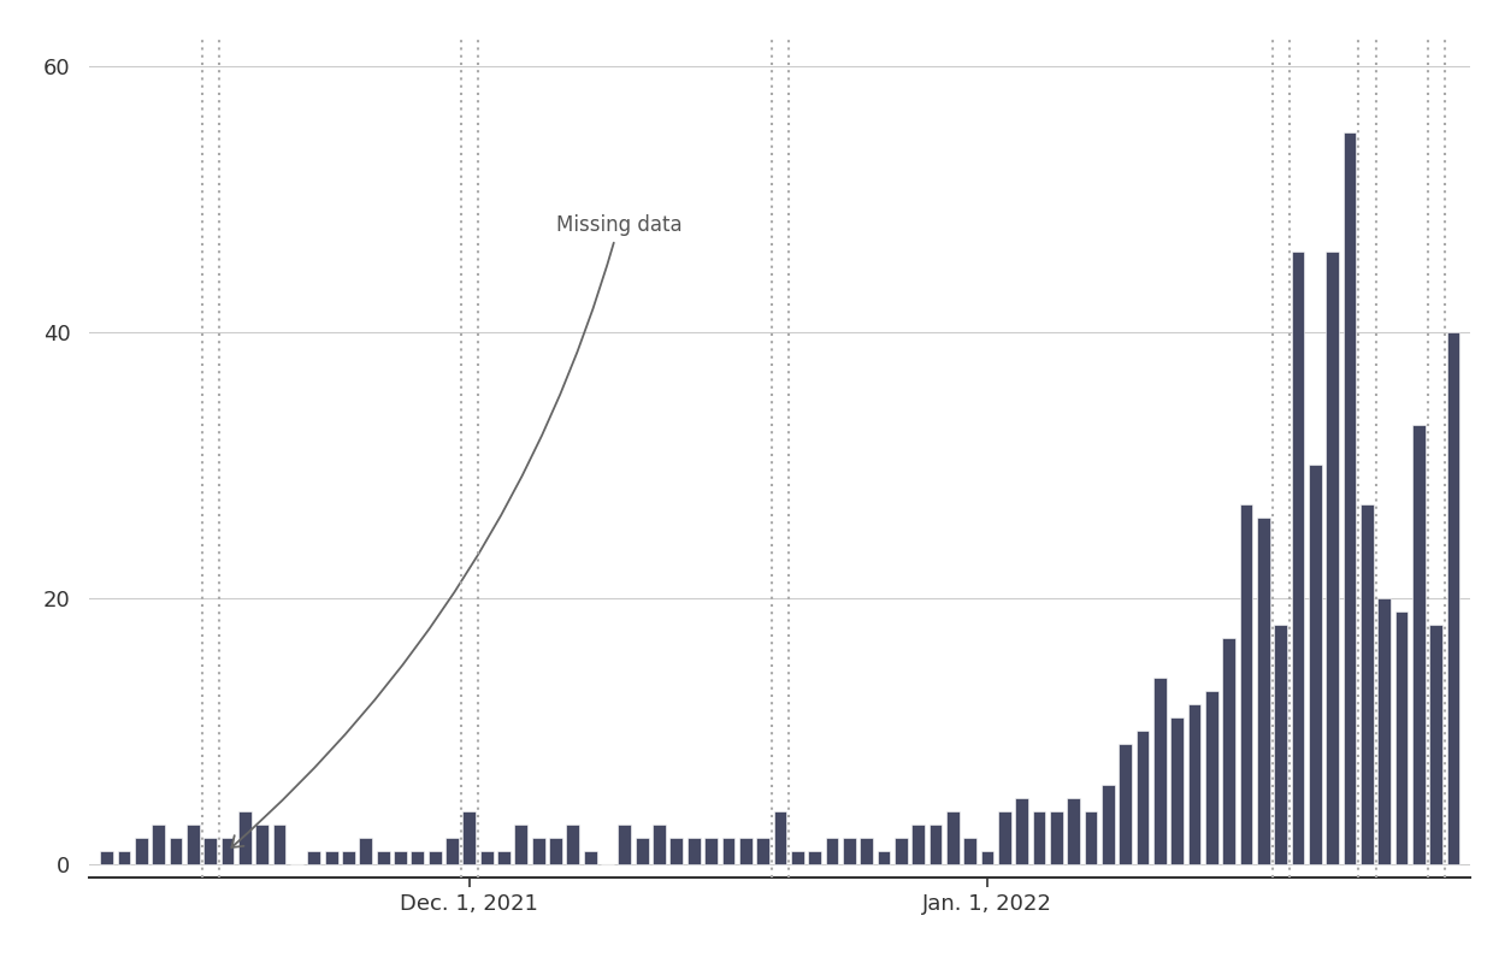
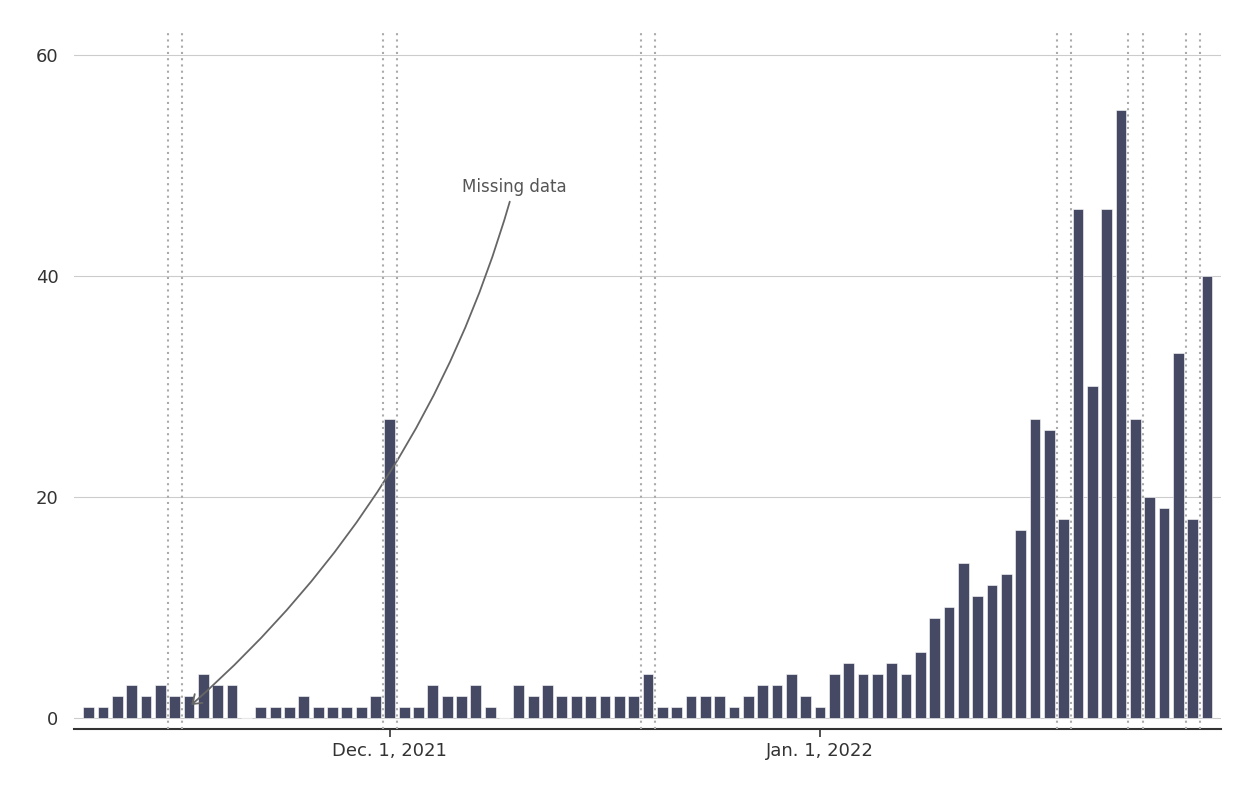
Dec. 1, 2021: 4 -> 27
